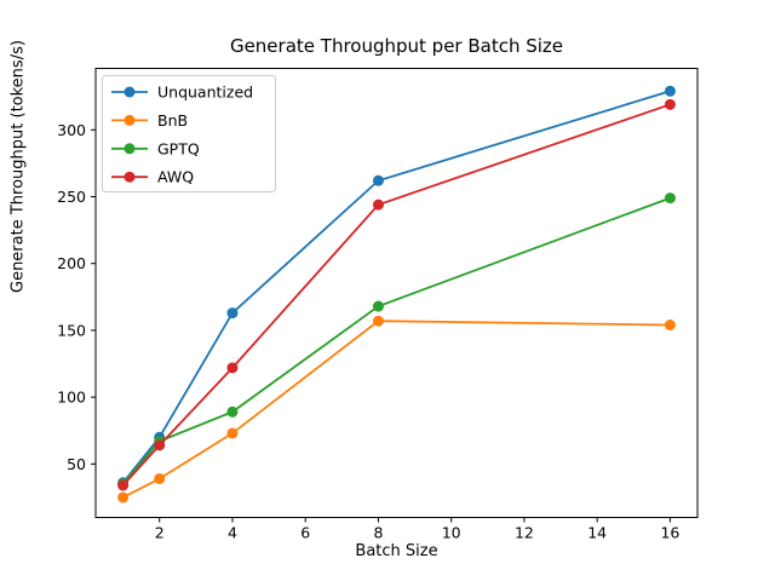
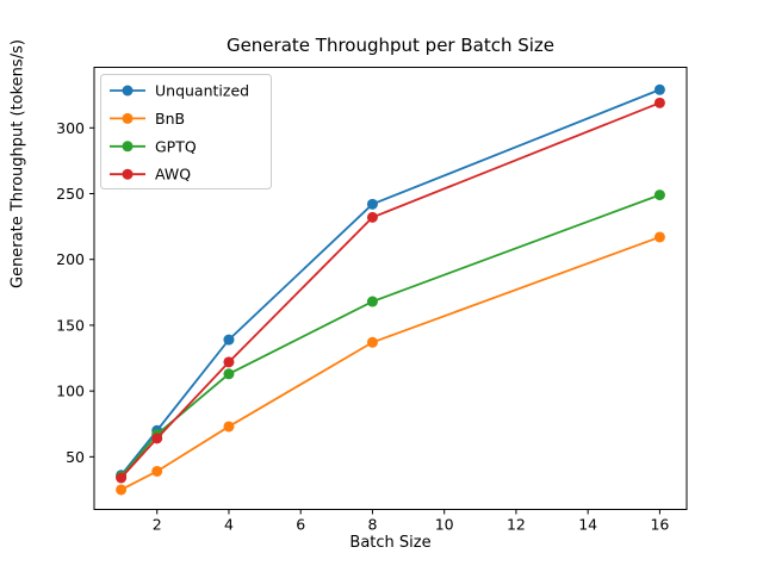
Unquantized/4: 163 -> 139
GPTQ/4: 89 -> 113
Unquantized/8: 262 -> 242
BnB/8: 157 -> 137
AWQ/8: 244 -> 232
BnB/16: 154 -> 217
